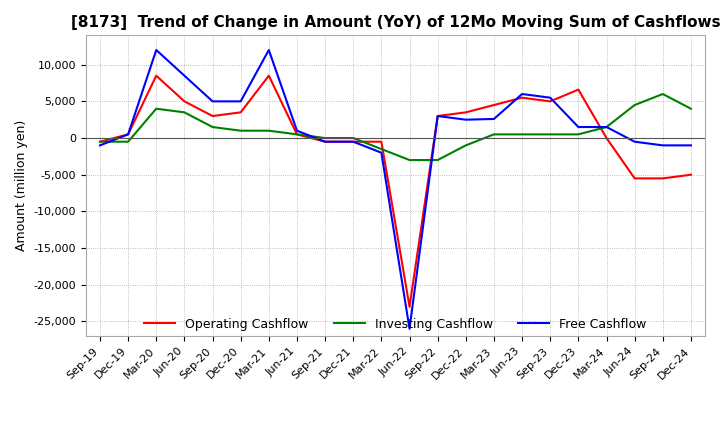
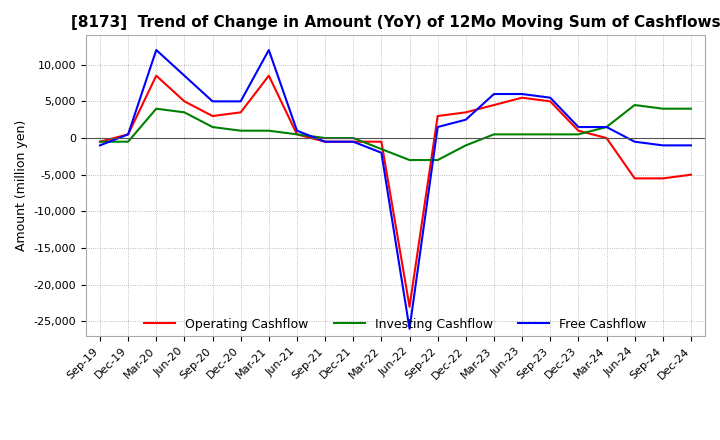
Free Cashflow/Sep-22: 3,000 -> 1,500
Free Cashflow/Mar-23: 2,600 -> 6,000
Operating Cashflow/Dec-23: 6,600 -> 1,000
Investing Cashflow/Sep-24: 6,000 -> 4,000
